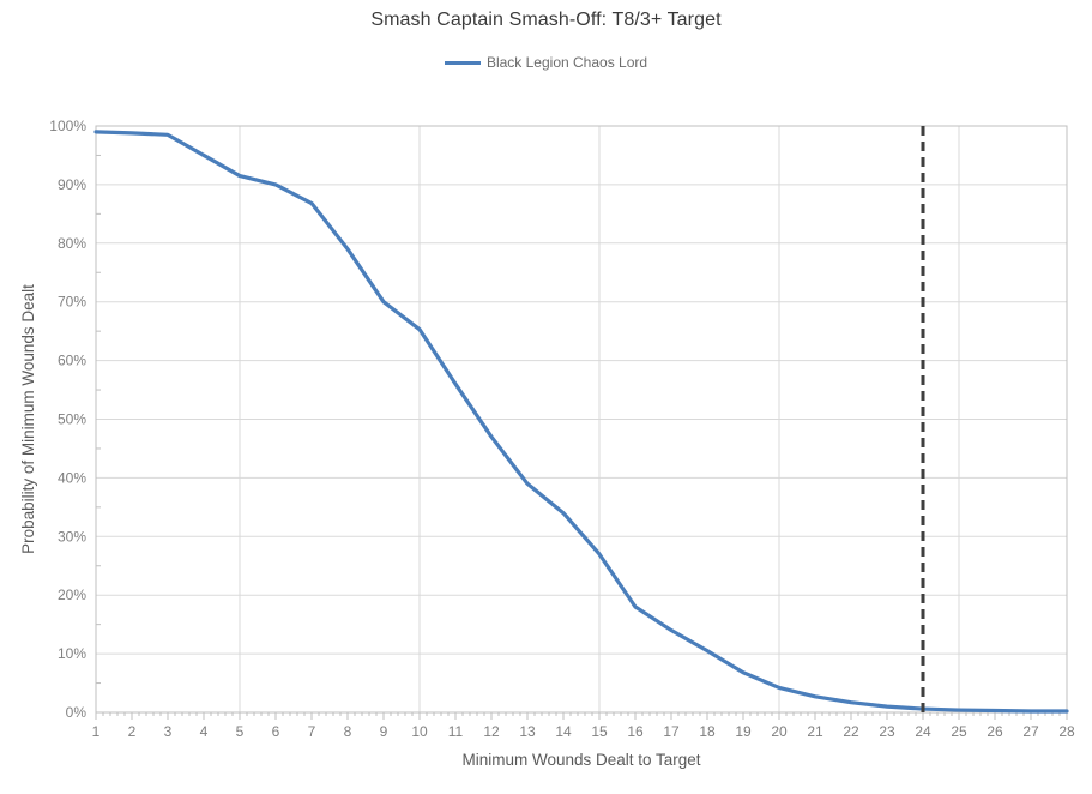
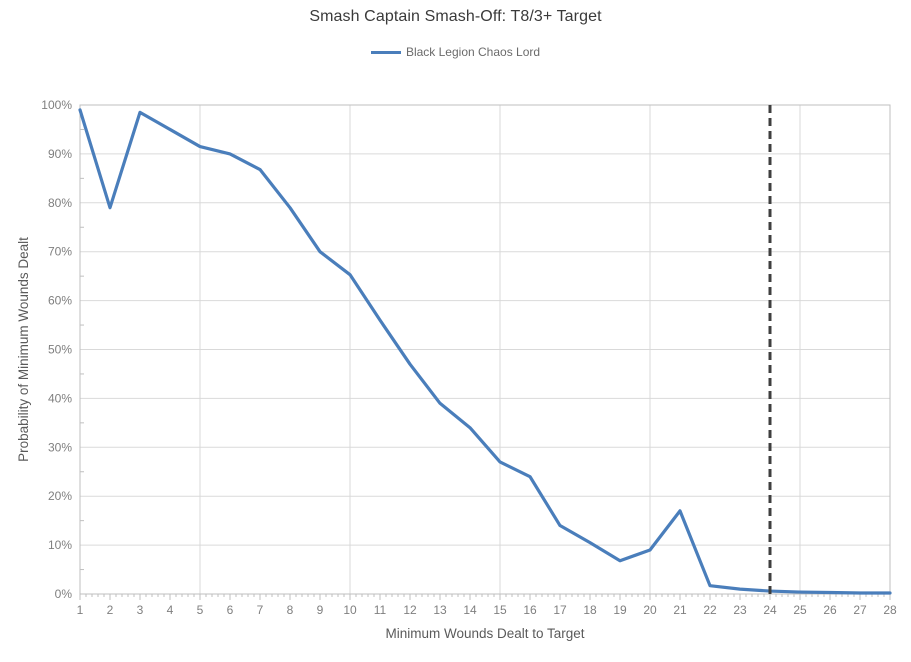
2: 99% -> 79%
16: 18% -> 24%
20: 4% -> 9%
21: 3% -> 17%
